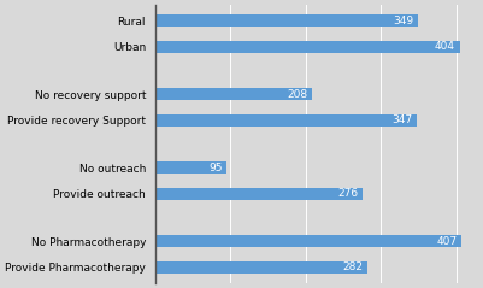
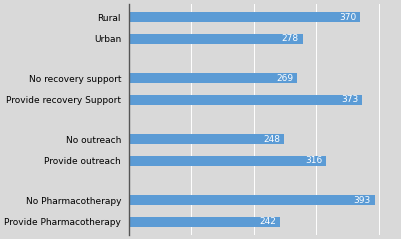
Rural: 349 -> 370
Urban: 404 -> 278
No recovery support: 208 -> 269
Provide recovery Support: 347 -> 373
No outreach: 95 -> 248
Provide outreach: 276 -> 316
No Pharmacotherapy: 407 -> 393
Provide Pharmacotherapy: 282 -> 242
